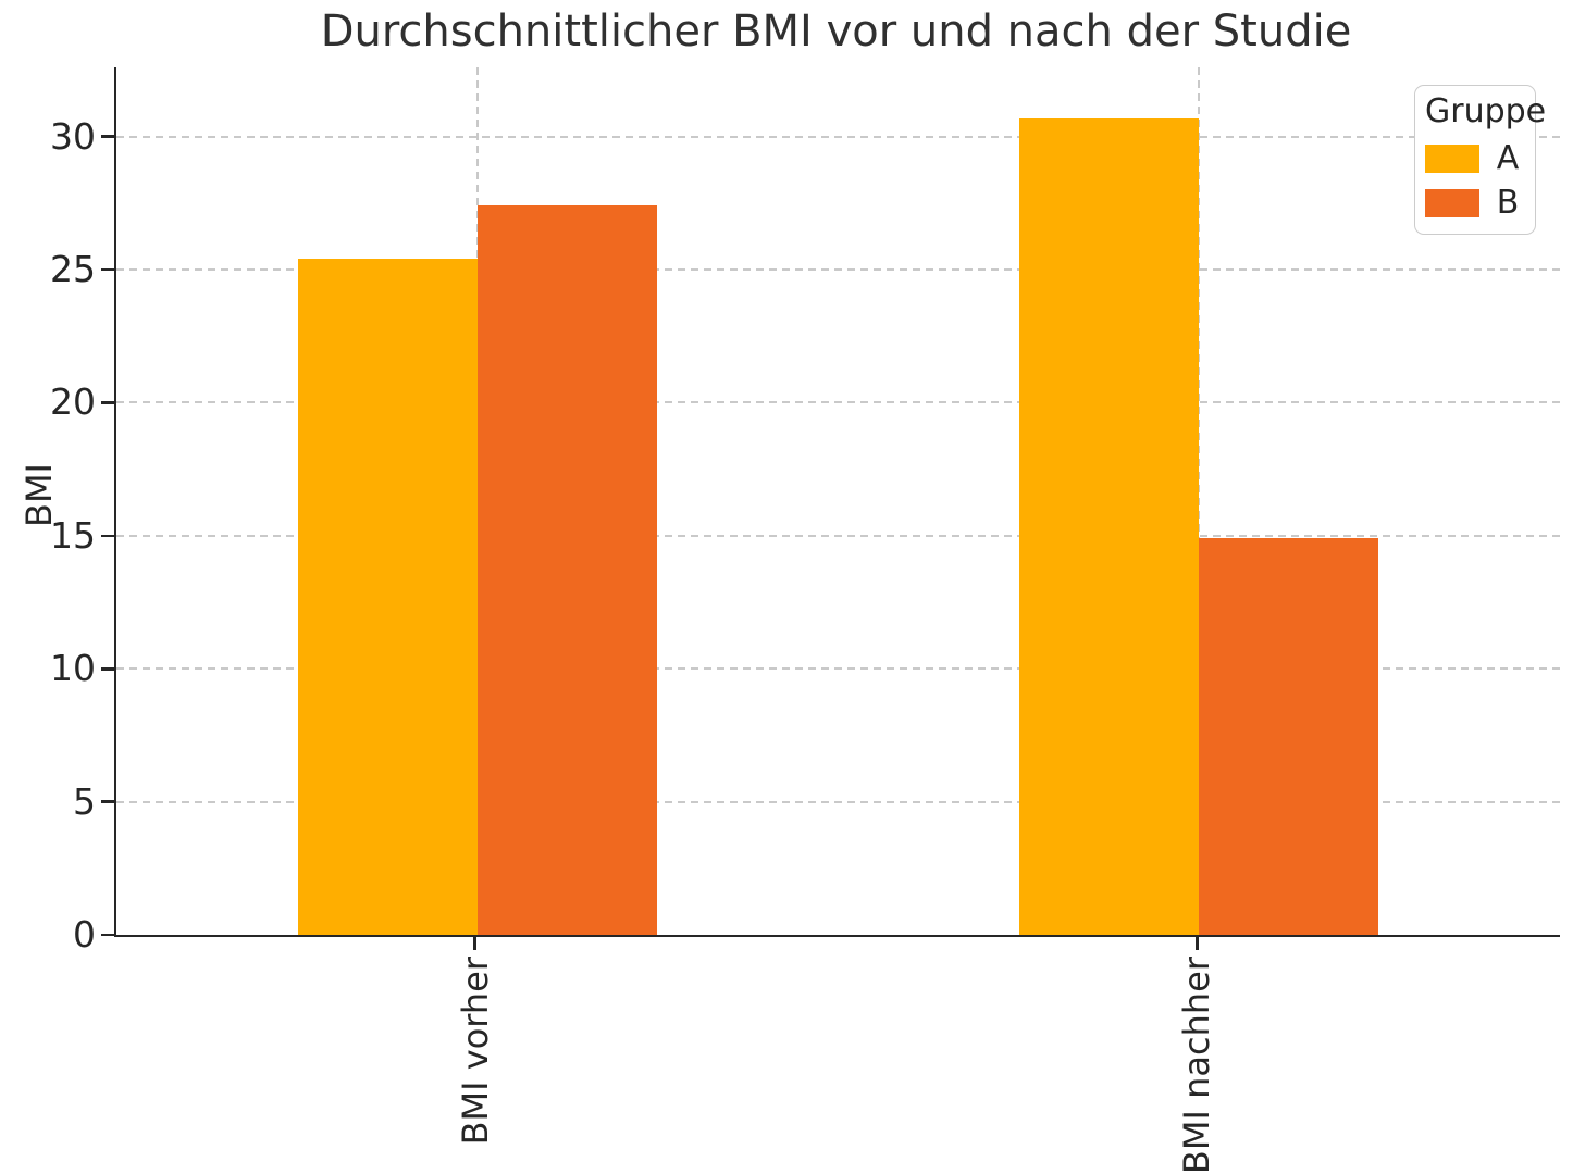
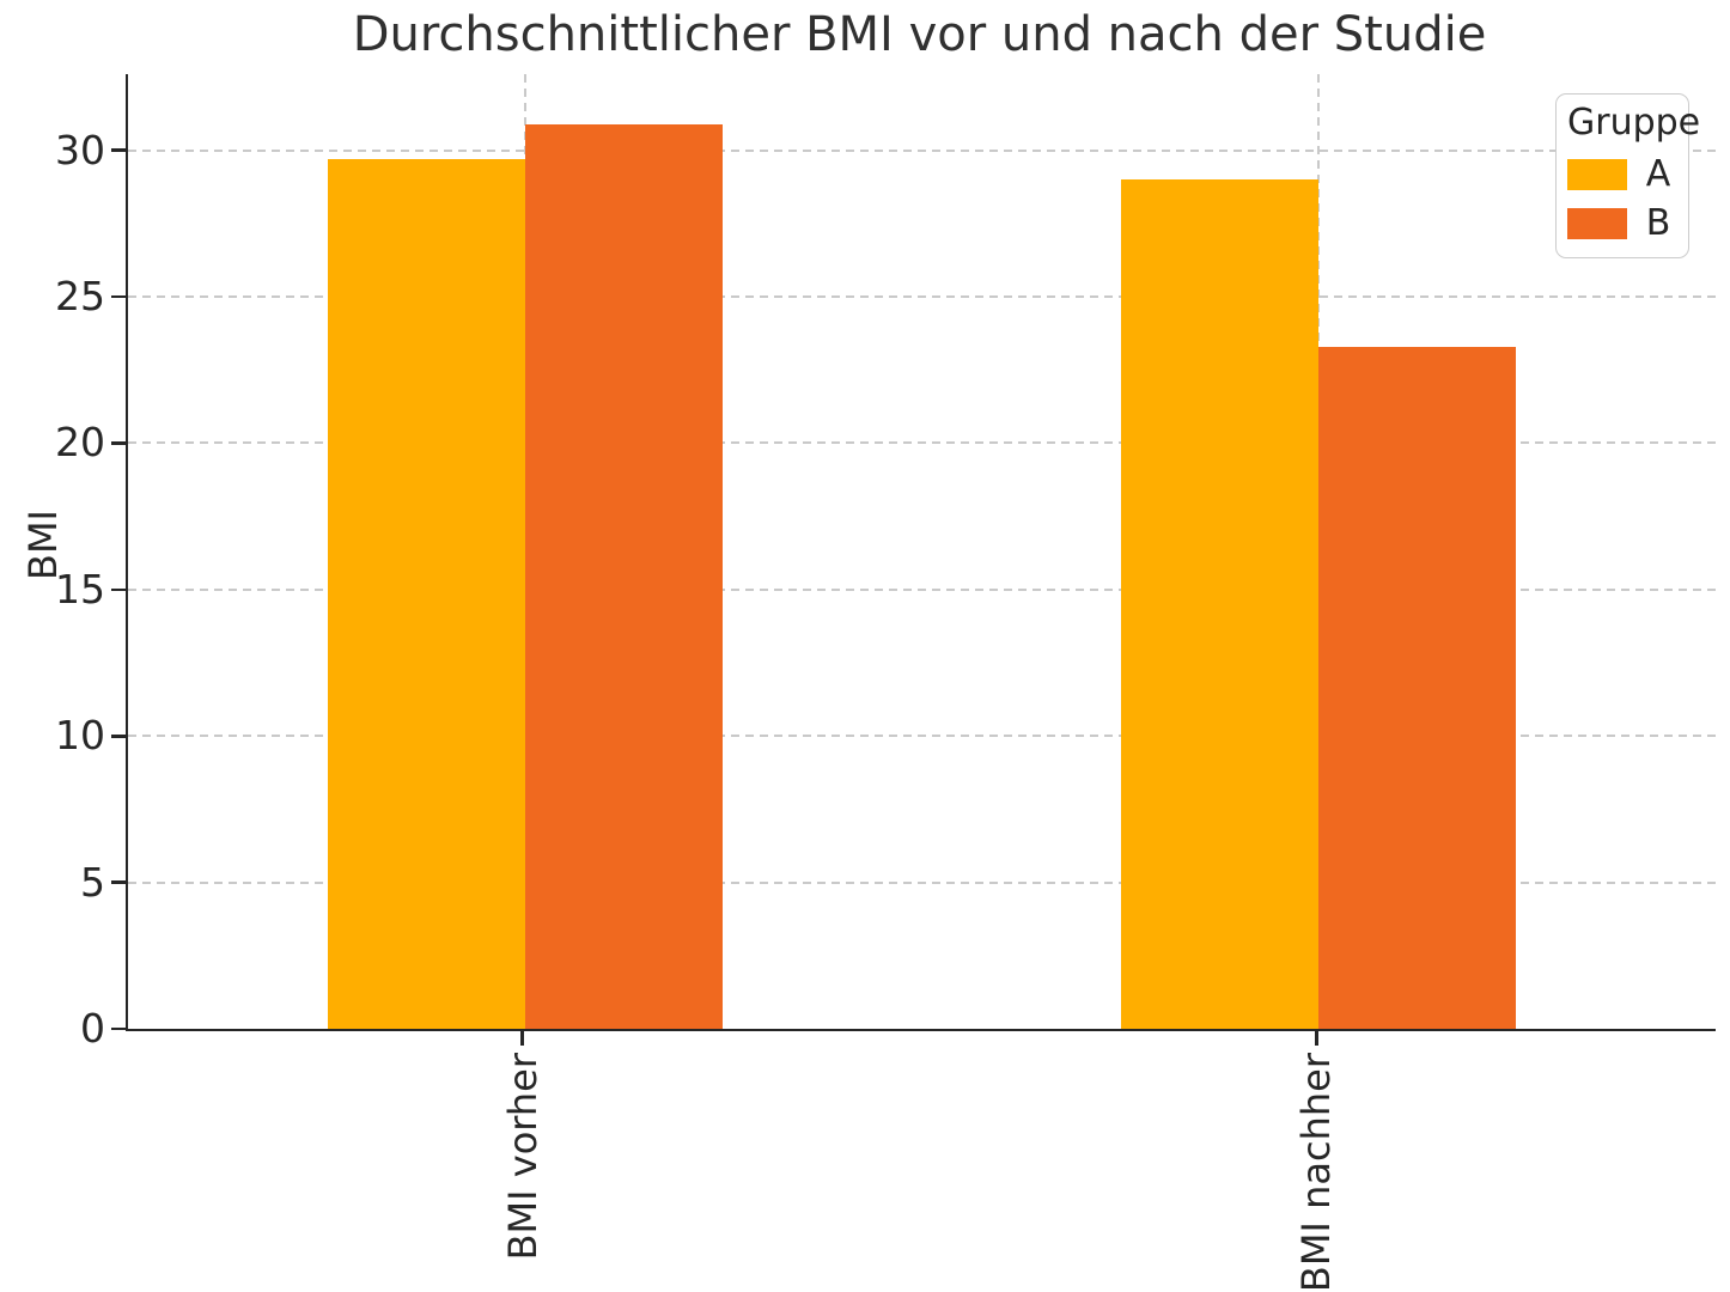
A/BMI vorher: 25.4 -> 29.7
B/BMI vorher: 27.4 -> 30.9
A/BMI nachher: 30.7 -> 29.0
B/BMI nachher: 14.9 -> 23.3
